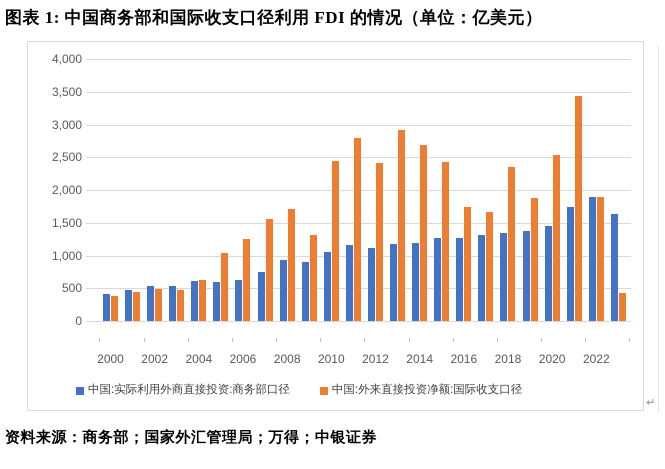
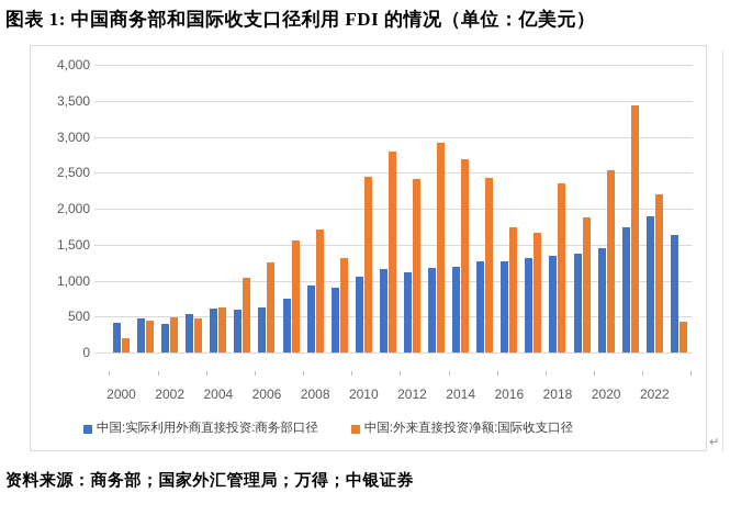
中国:外来直接投资净额:国际收支口径/2000: 400 -> 200
中国:实际利用外商直接投资:商务部口径/2002: 500 -> 400
中国:外来直接投资净额:国际收支口径/2022: 1900 -> 2200
